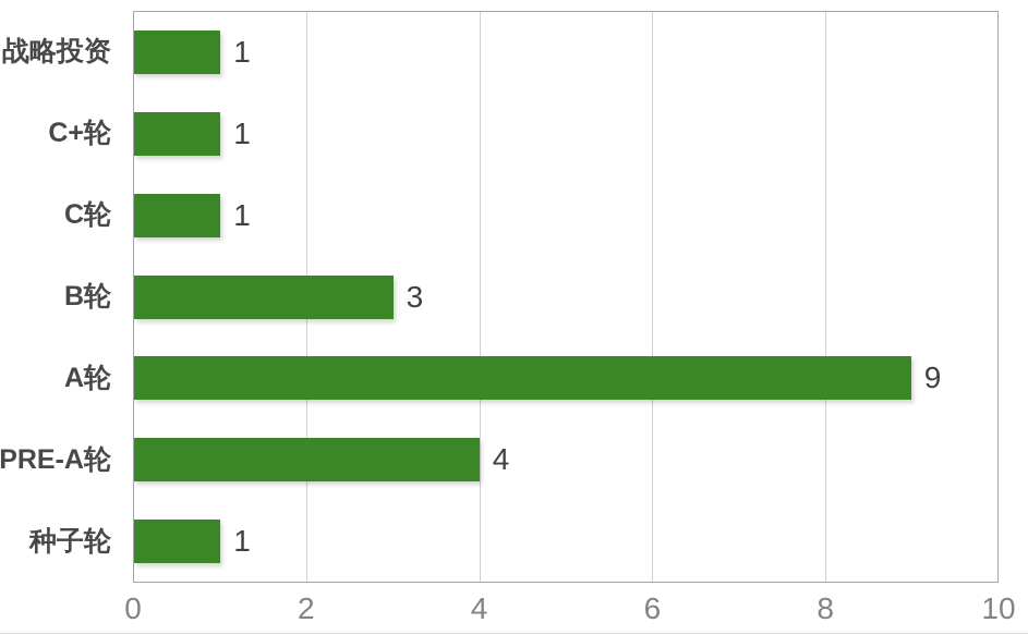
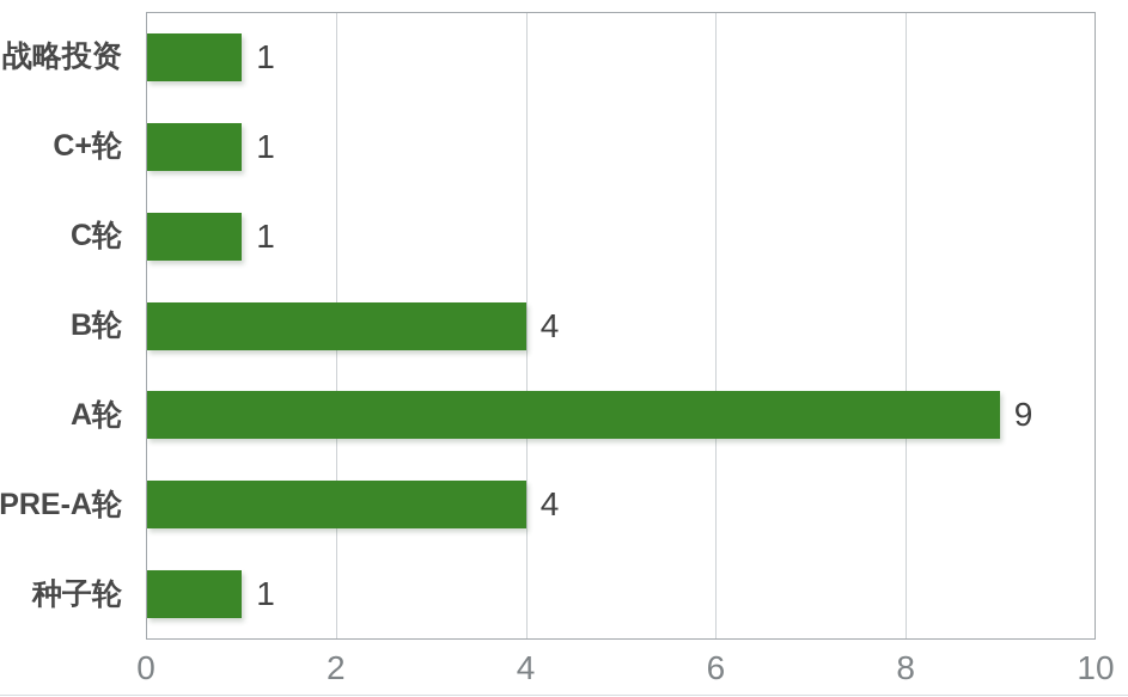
B轮: 3 -> 4
